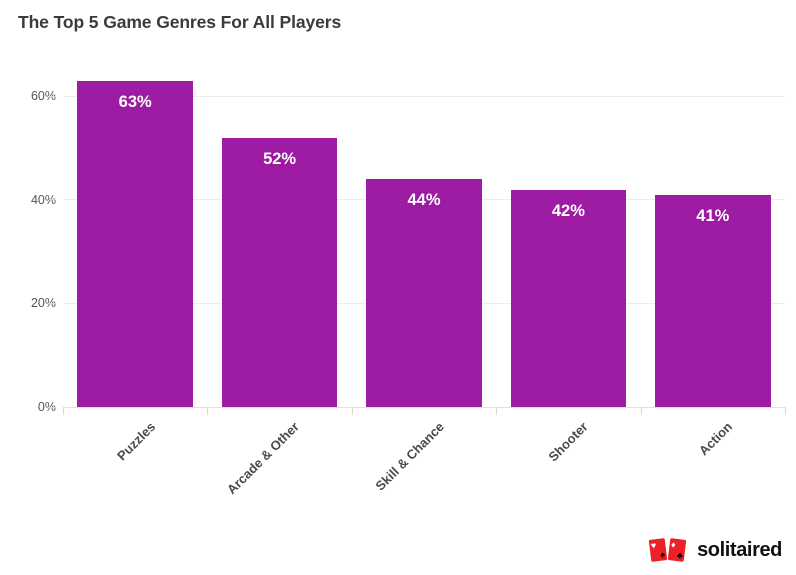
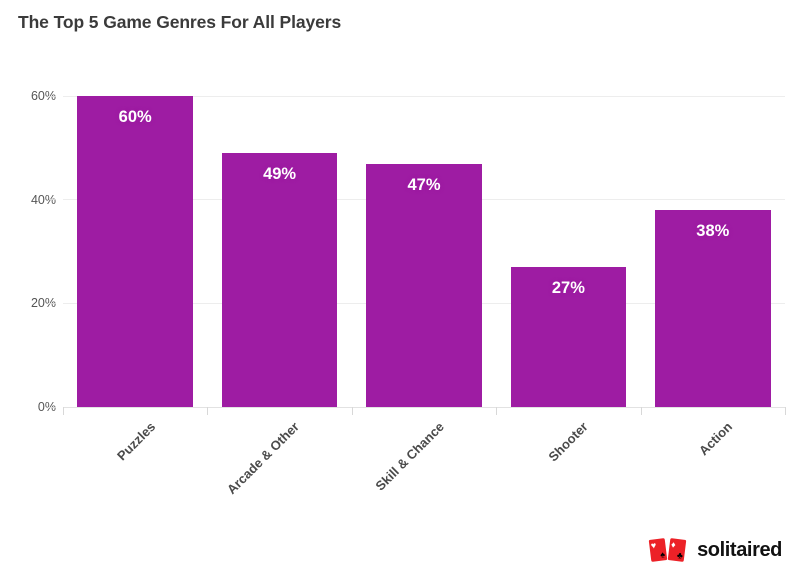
Puzzles: 63% -> 60%
Arcade & Other: 52% -> 49%
Skill & Chance: 44% -> 47%
Shooter: 42% -> 27%
Action: 41% -> 38%
